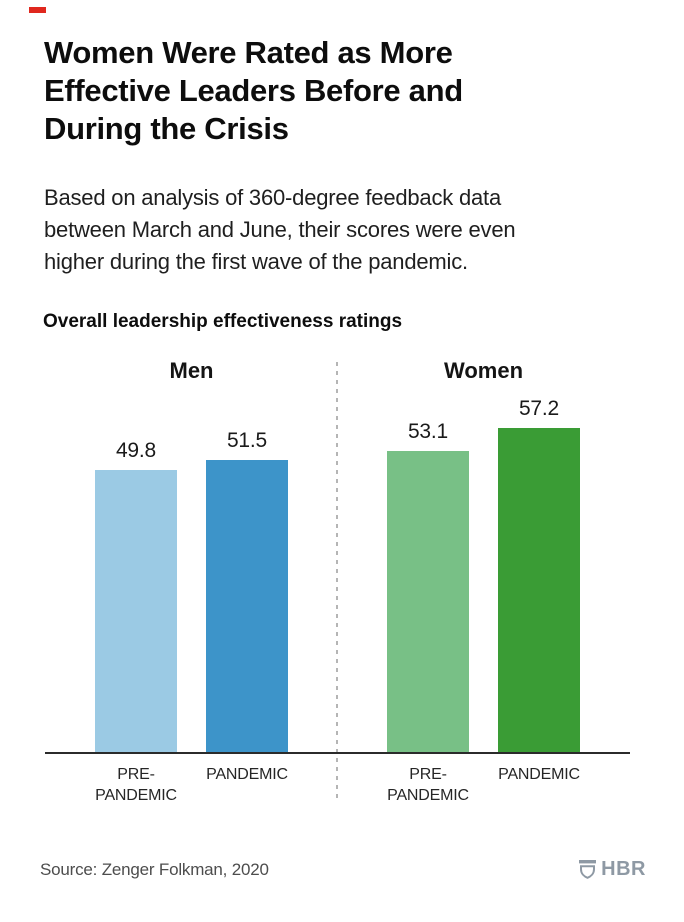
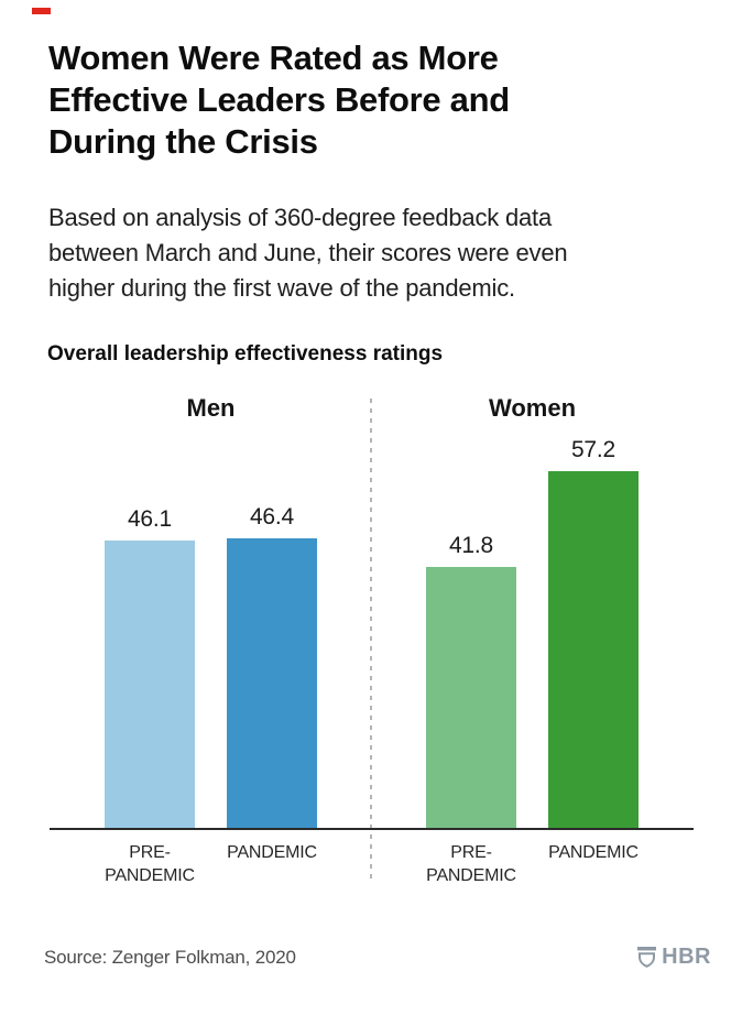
Men/PRE-PANDEMIC: 49.8 -> 46.1
Women/PRE-PANDEMIC: 53.1 -> 41.8
Men/PANDEMIC: 51.5 -> 46.4
